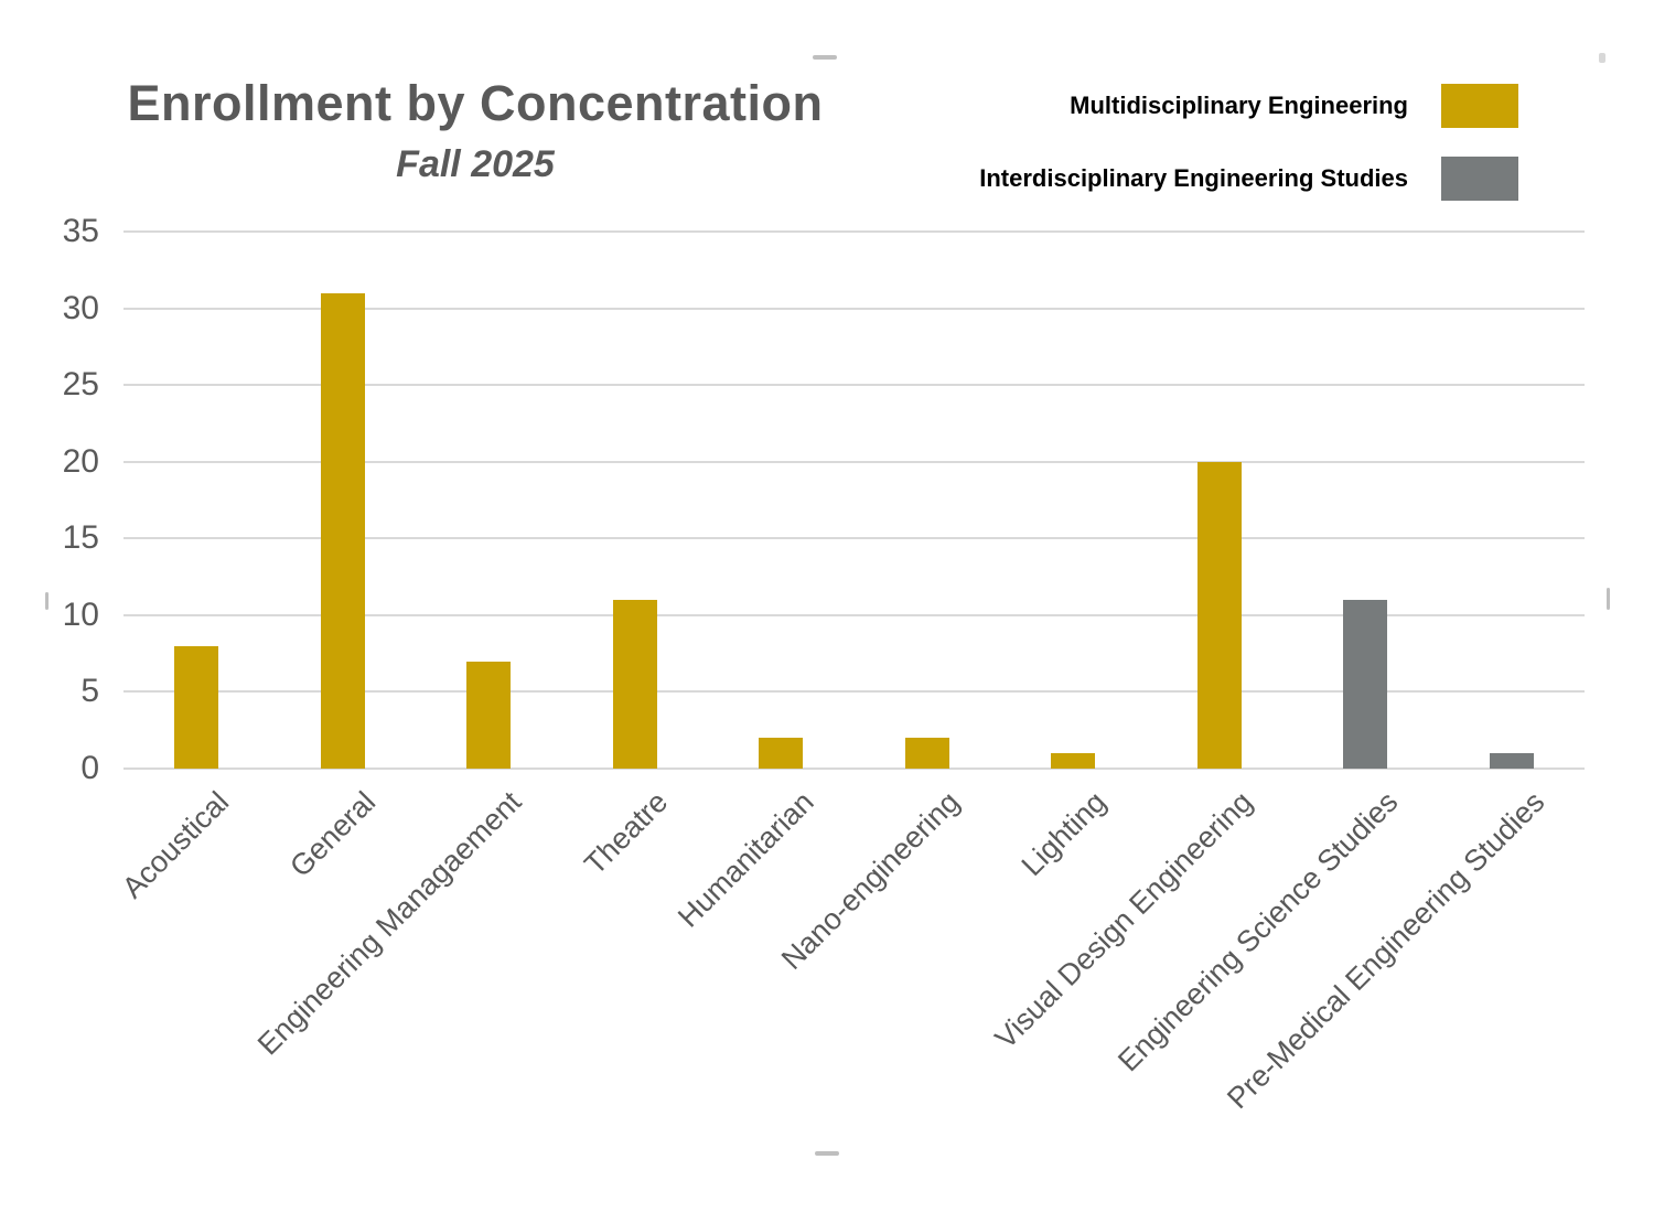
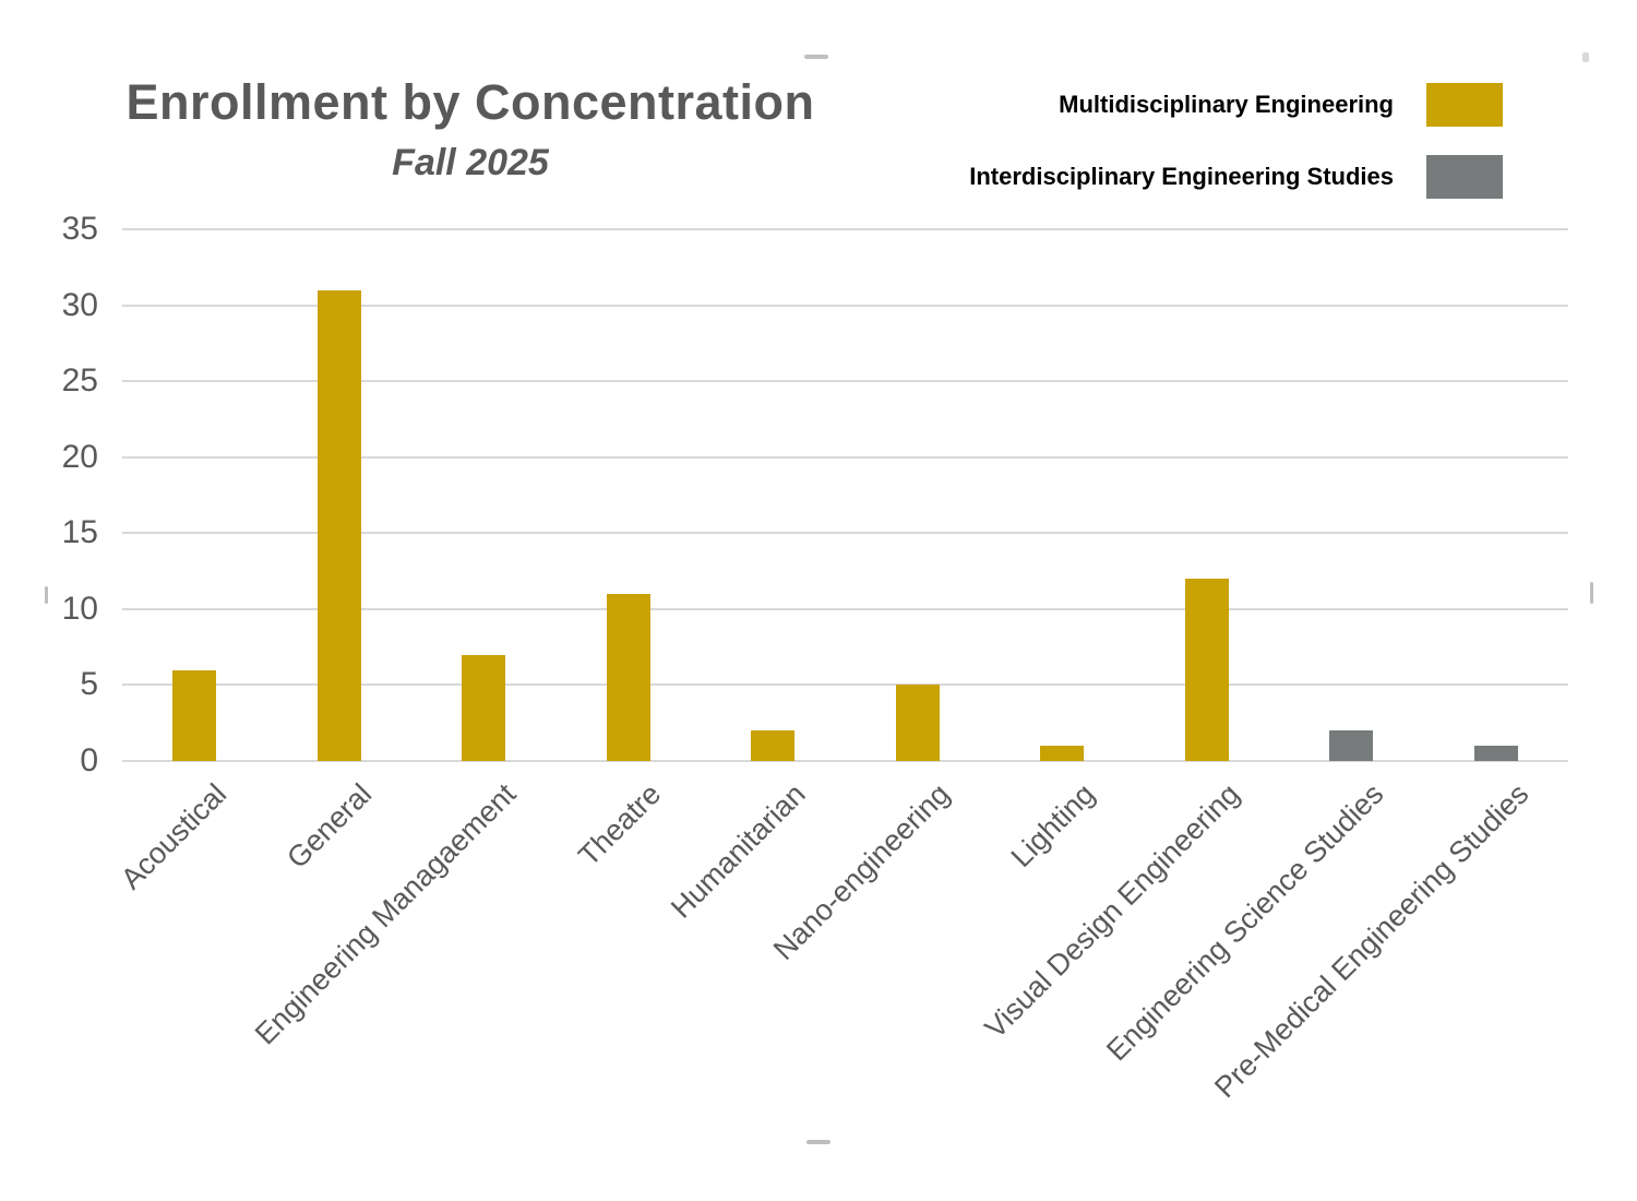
Multidisciplinary Engineering/Acoustical: 8 -> 6
Multidisciplinary Engineering/Nano-engineering: 2 -> 5
Multidisciplinary Engineering/Visual Design Engineering: 20 -> 12
Interdisciplinary Engineering Studies/Engineering Science Studies: 11 -> 2
